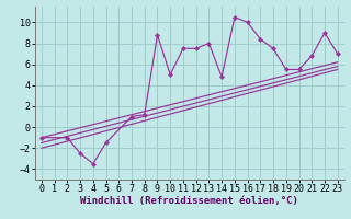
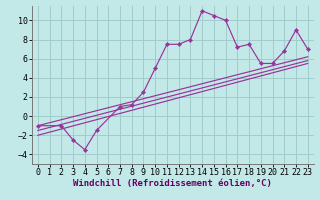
9: 8.8 -> 2.5
14: 4.8 -> 11.0
17: 8.4 -> 7.2
